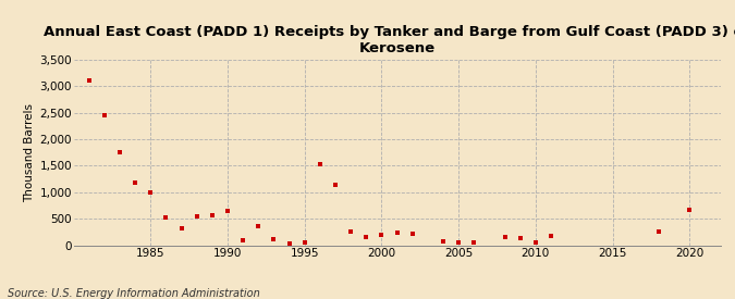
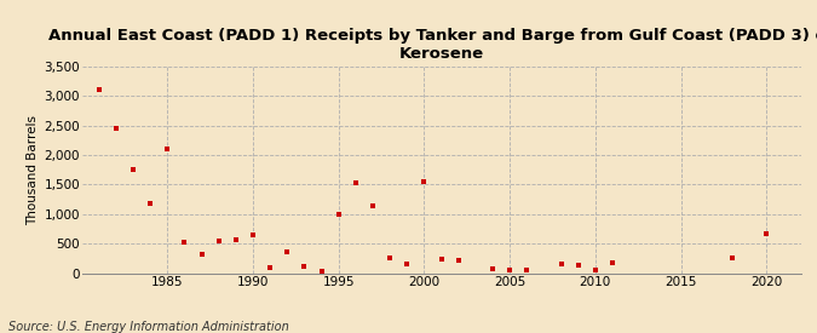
1985: 990 -> 2,100
1995: 50 -> 1,000
2000: 190 -> 1,550
